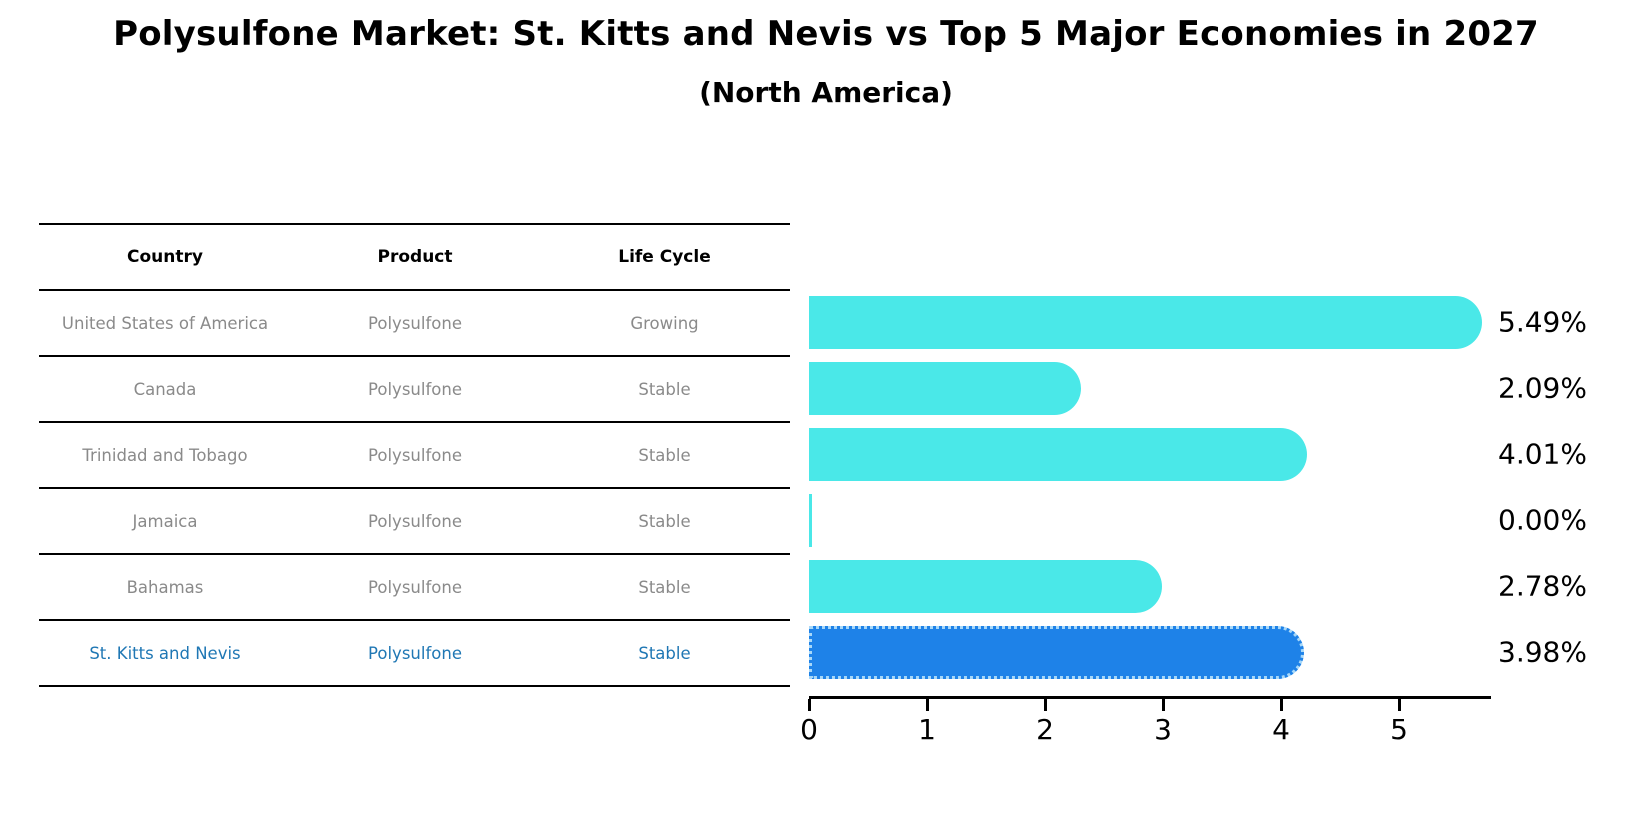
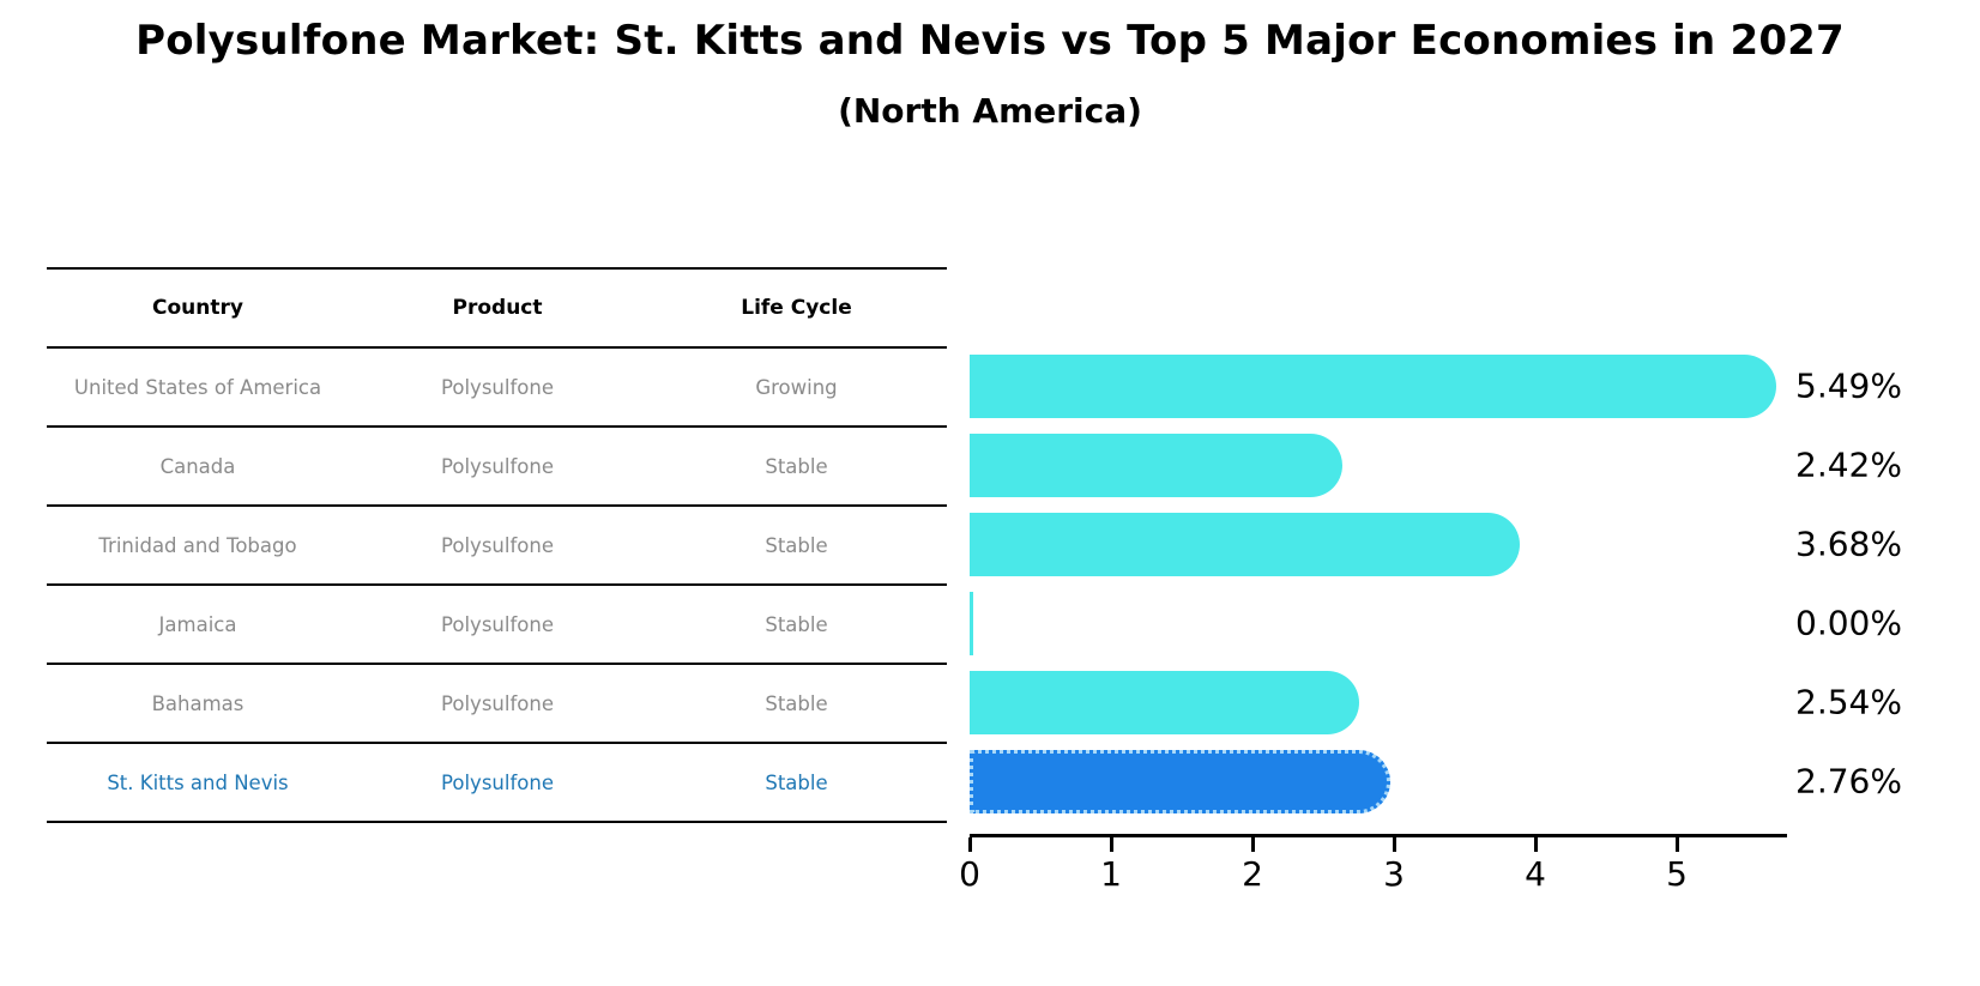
Canada: 2.09% -> 2.42%
Trinidad and Tobago: 4.01% -> 3.68%
Bahamas: 2.78% -> 2.54%
St. Kitts and Nevis: 3.98% -> 2.76%
